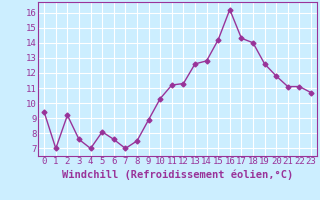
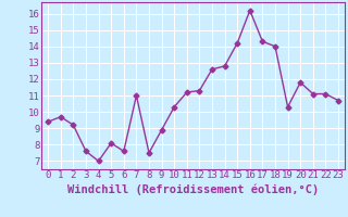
1: 7.0 -> 9.7
7: 7.0 -> 11.0
19: 12.6 -> 10.3
